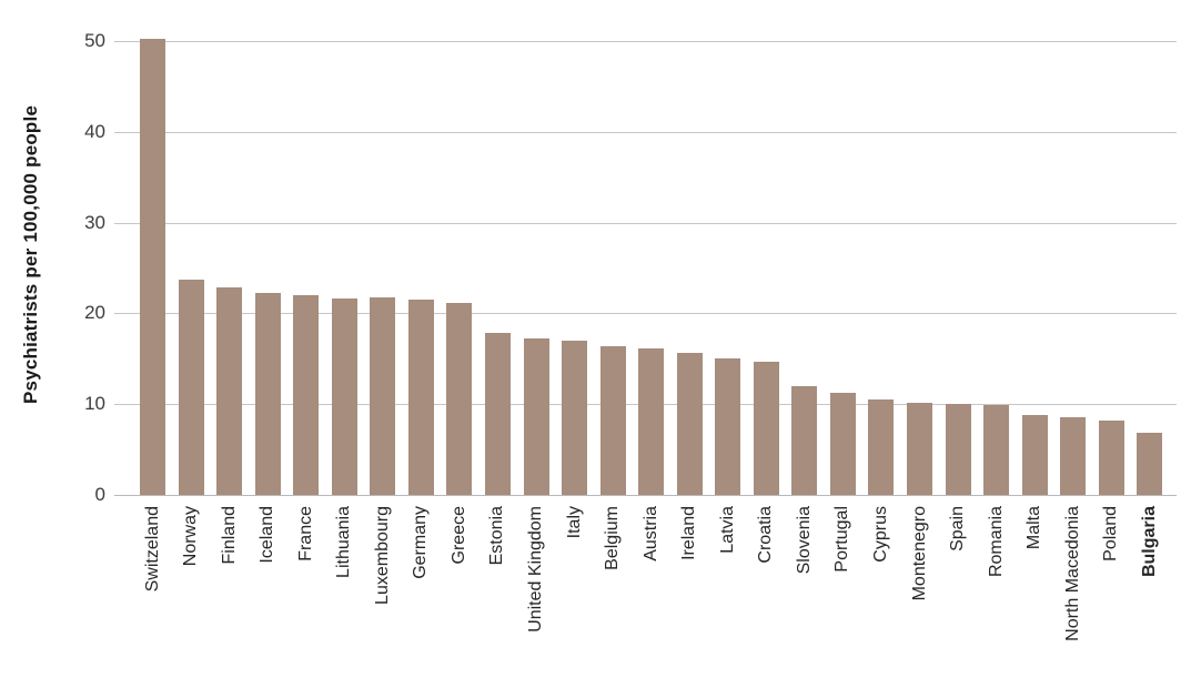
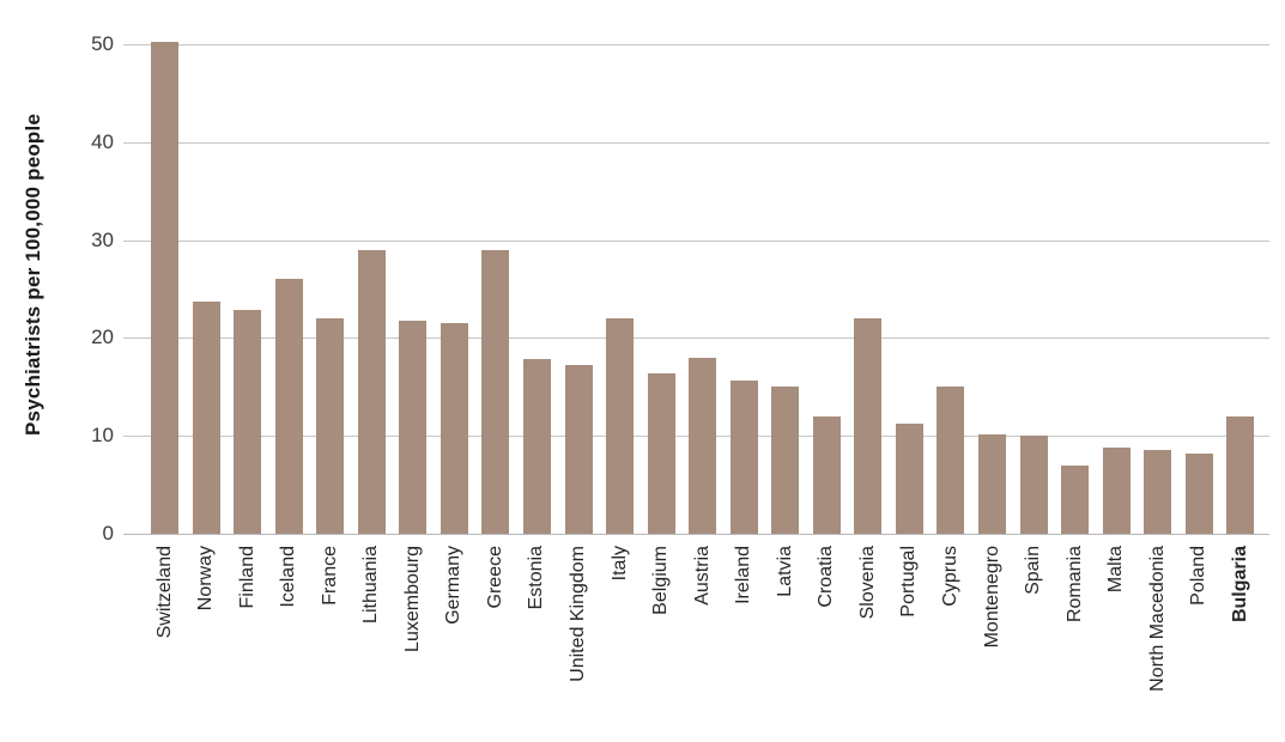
Iceland: 22 -> 26
Lithuania: 22 -> 29
Greece: 21 -> 29
Italy: 17 -> 22
Austria: 16 -> 18
Croatia: 15 -> 12
Slovenia: 12 -> 22
Cyprus: 10 -> 15
Romania: 10 -> 7
Bulgaria: 7 -> 12
